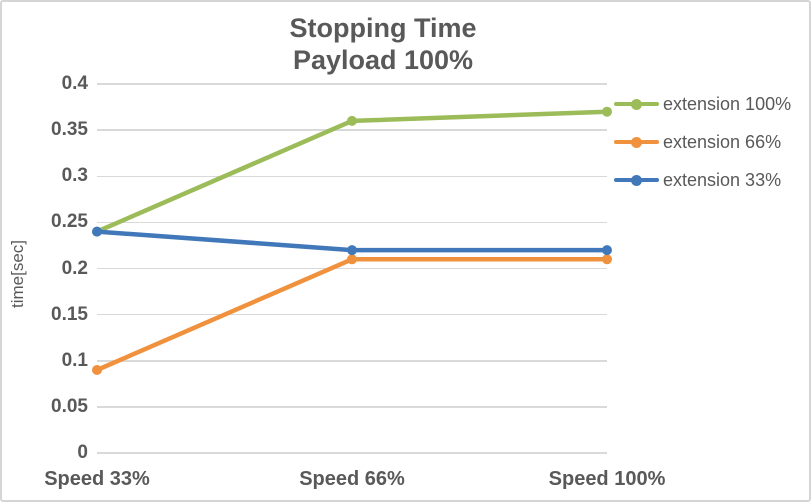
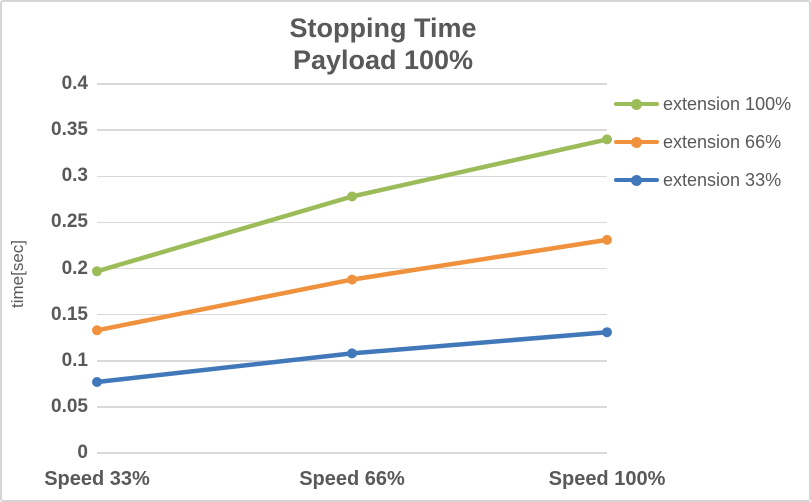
extension 100%/Speed 33%: 0.24 -> 0.20
extension 66%/Speed 33%: 0.09 -> 0.13
extension 33%/Speed 33%: 0.24 -> 0.08
extension 100%/Speed 66%: 0.36 -> 0.28
extension 66%/Speed 66%: 0.21 -> 0.19
extension 33%/Speed 66%: 0.22 -> 0.11
extension 100%/Speed 100%: 0.37 -> 0.34
extension 66%/Speed 100%: 0.21 -> 0.23
extension 33%/Speed 100%: 0.22 -> 0.13
